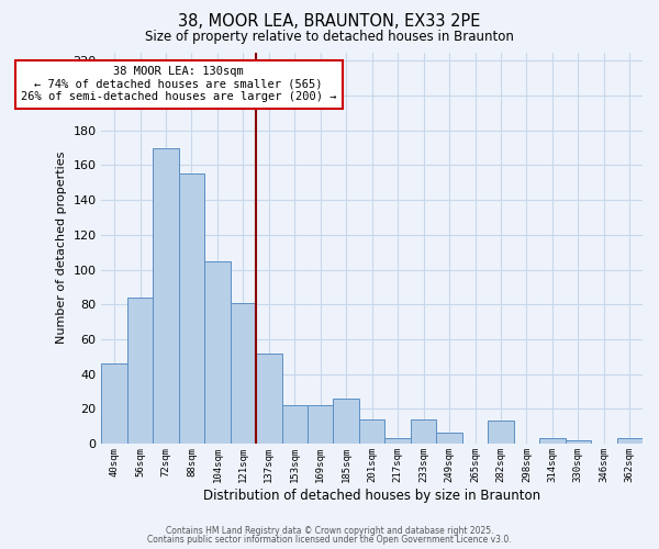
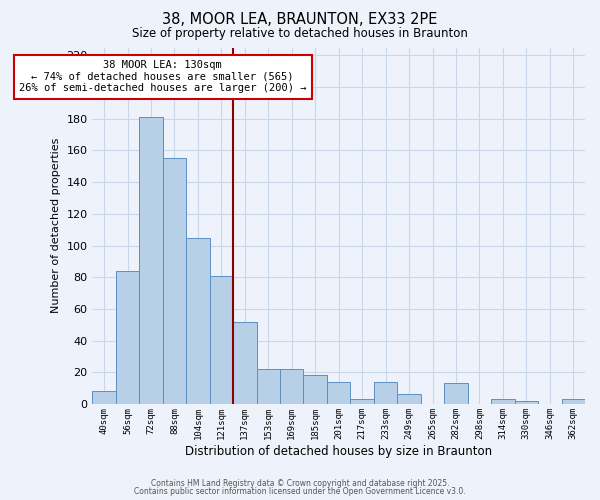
40sqm: 46 -> 8
72sqm: 170 -> 181
185sqm: 26 -> 18
